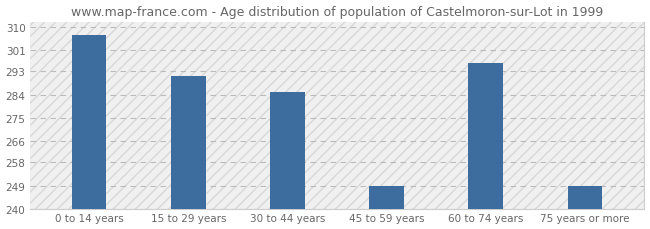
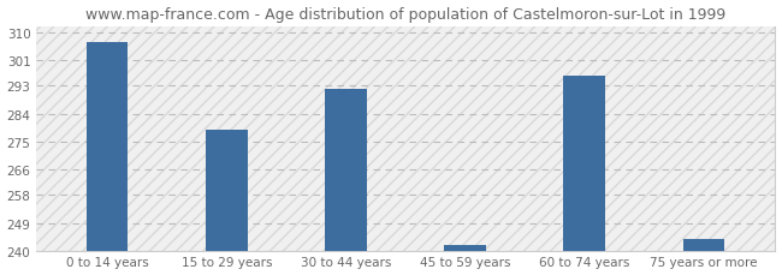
15 to 29 years: 291 -> 279
30 to 44 years: 285 -> 292
45 to 59 years: 249 -> 242
75 years or more: 249 -> 244
